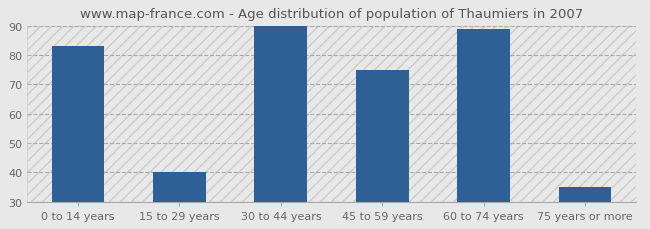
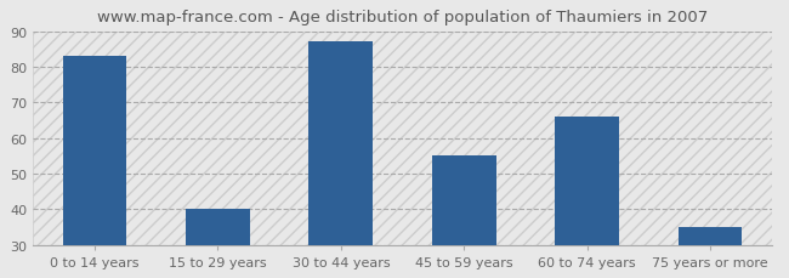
30 to 44 years: 90 -> 87
45 to 59 years: 75 -> 55
60 to 74 years: 89 -> 66
